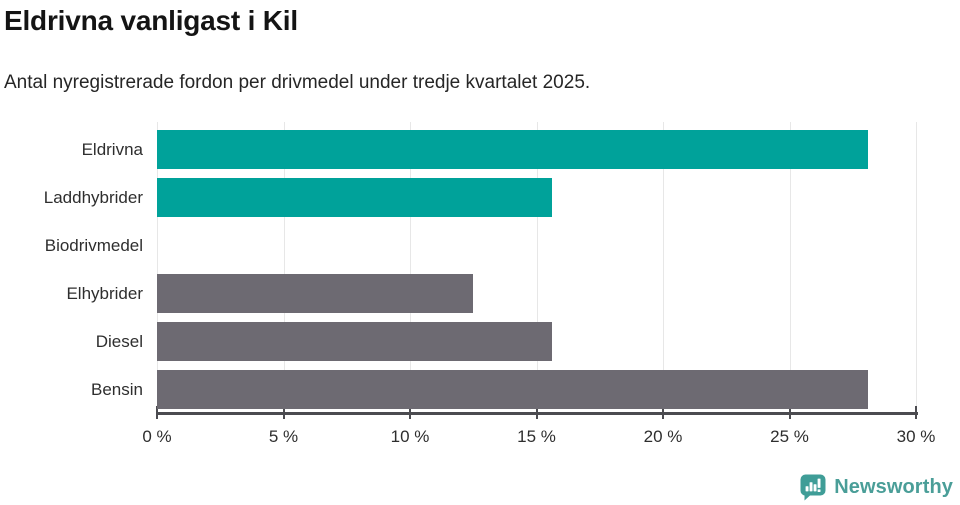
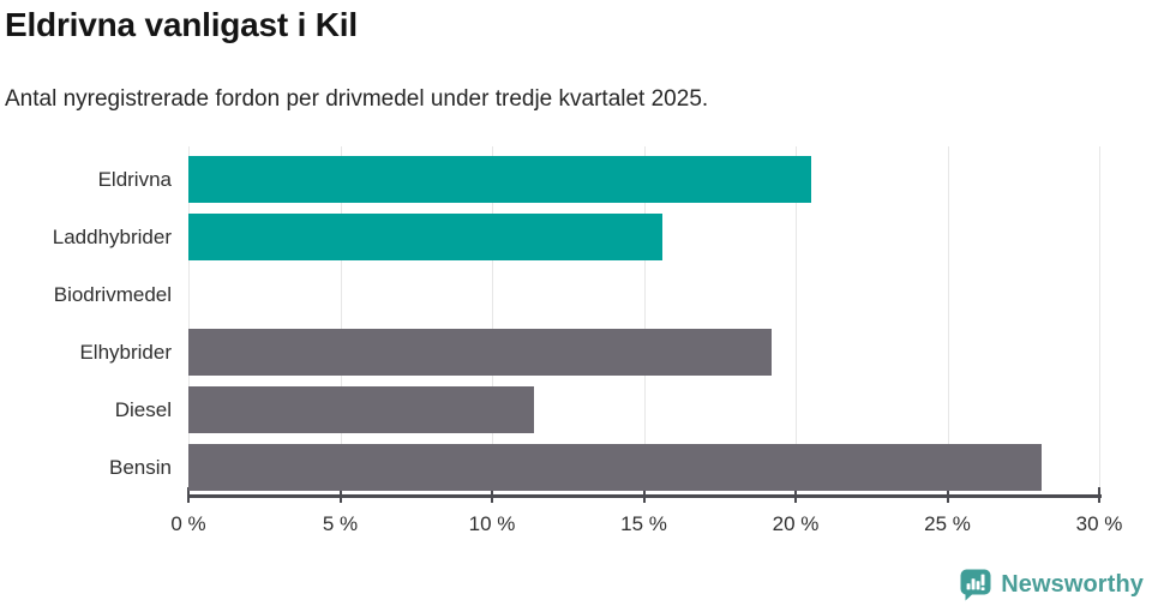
Eldrivna: 28.1% -> 20.5%
Elhybrider: 12.5% -> 19.2%
Diesel: 15.6% -> 11.4%
